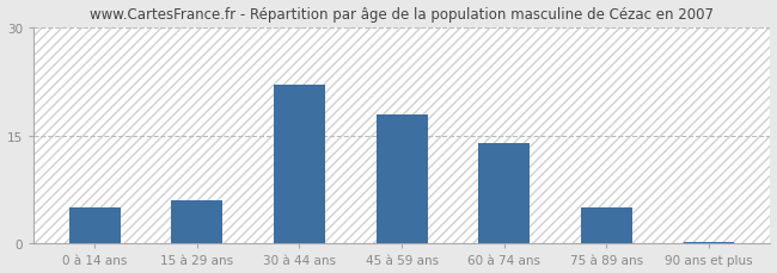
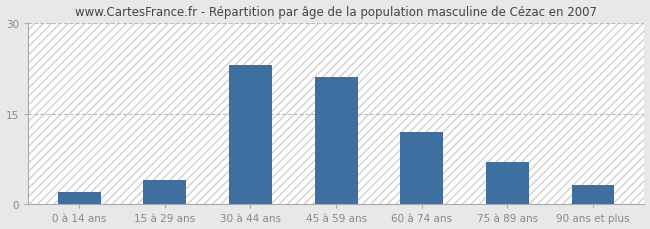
0 à 14 ans: 5.0 -> 2.0
15 à 29 ans: 6.0 -> 4.0
30 à 44 ans: 22.0 -> 23.0
45 à 59 ans: 18.0 -> 21.0
60 à 74 ans: 14.0 -> 12.0
75 à 89 ans: 5.0 -> 7.0
90 ans et plus: 0.3 -> 3.2
